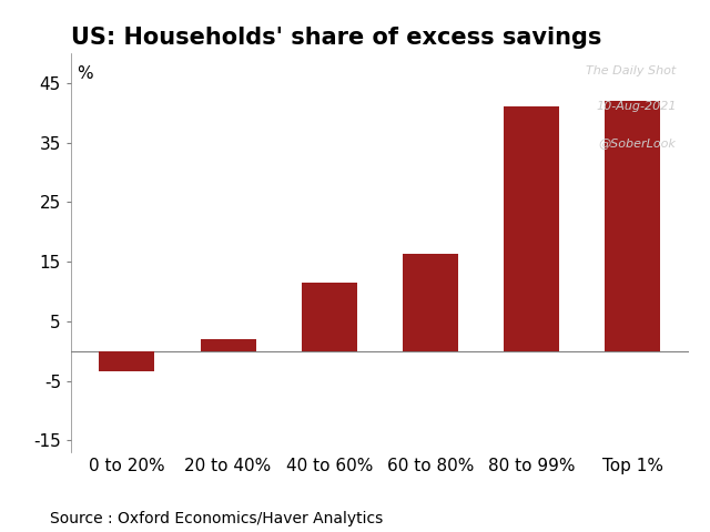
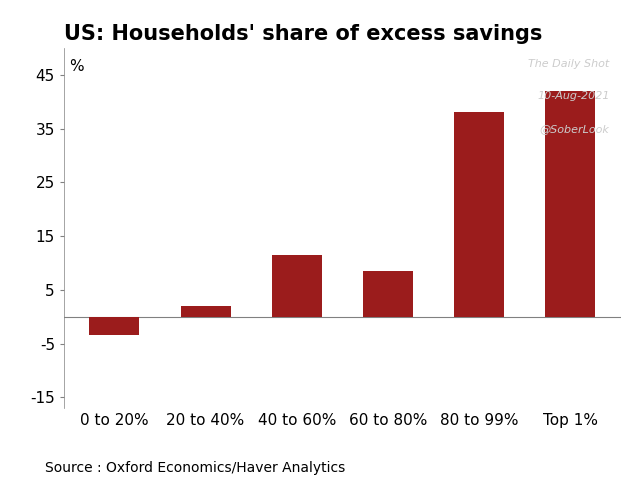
60 to 80%: 16.4 -> 8.5
80 to 99%: 41.0 -> 38.0
